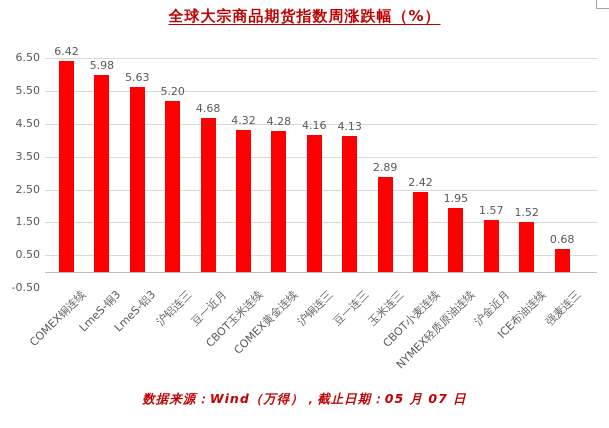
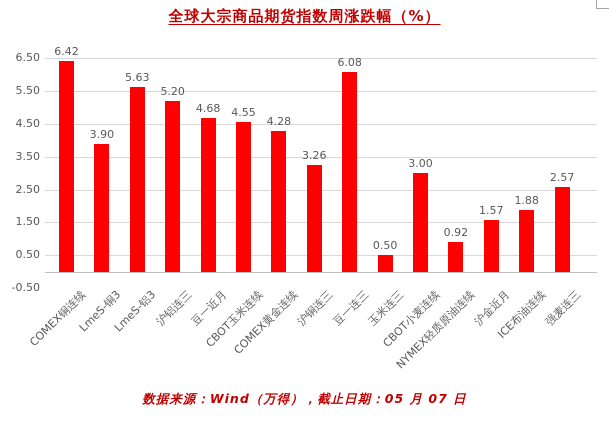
LmeS-铜3: 5.98 -> 3.90
CBOT玉米连续: 4.32 -> 4.55
沪铜连三: 4.16 -> 3.26
豆一连三: 4.13 -> 6.08
玉米连三: 2.89 -> 0.50
CBOT小麦连续: 2.42 -> 3.00
NYMEX轻质原油连续: 1.95 -> 0.92
ICE布油连续: 1.52 -> 1.88
强麦连三: 0.68 -> 2.57
